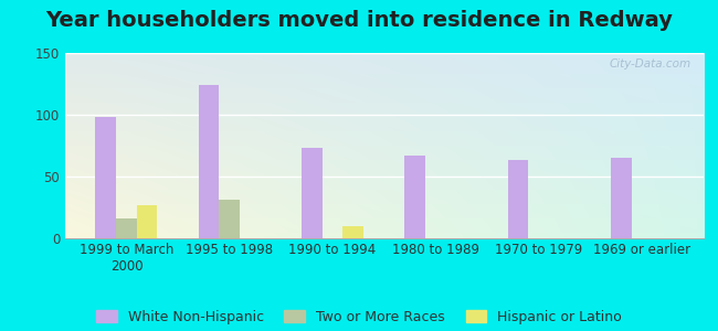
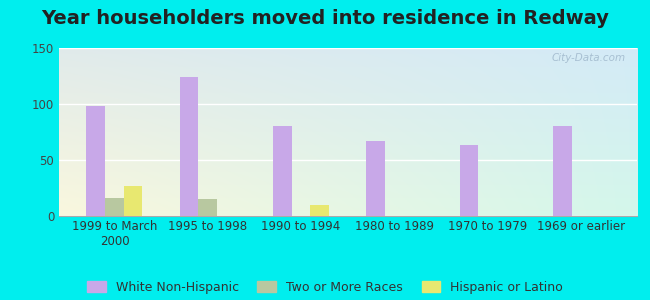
Two or More Races/1995 to 1998: 31 -> 15
White Non-Hispanic/1990 to 1994: 73 -> 80
White Non-Hispanic/1969 or earlier: 65 -> 80
